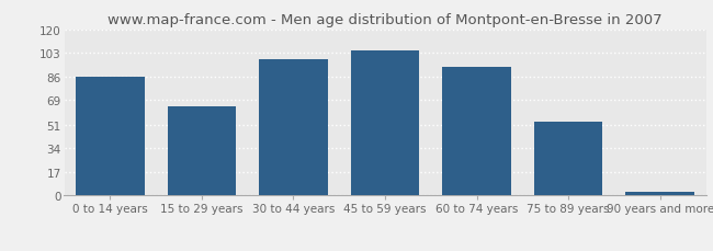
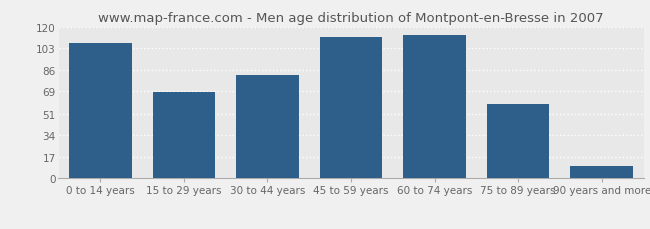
0 to 14 years: 86 -> 107
15 to 29 years: 64 -> 68
30 to 44 years: 98 -> 82
45 to 59 years: 105 -> 112
60 to 74 years: 93 -> 113
75 to 89 years: 53 -> 59
90 years and more: 3 -> 10
